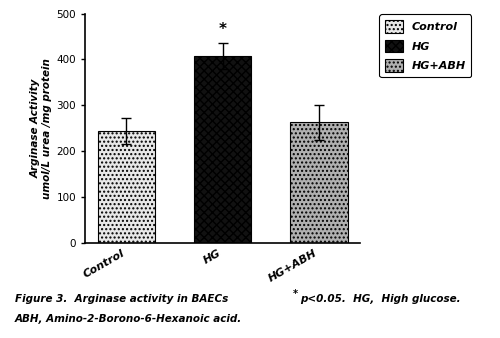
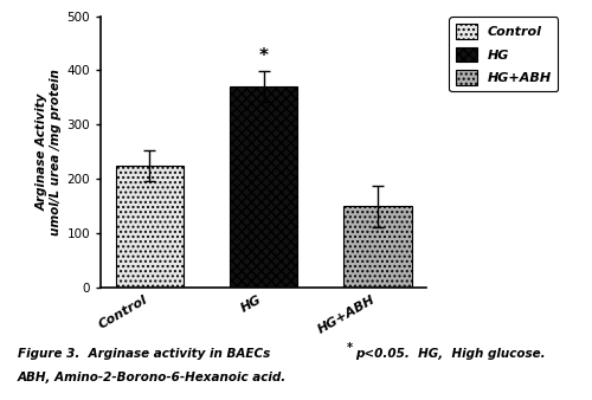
Control: 245 -> 225
HG: 408 -> 370
HG+ABH: 263 -> 150
